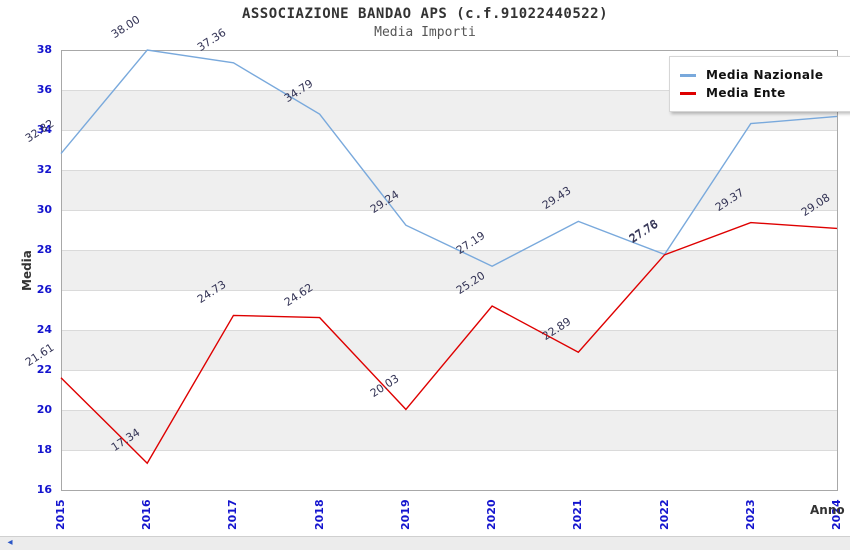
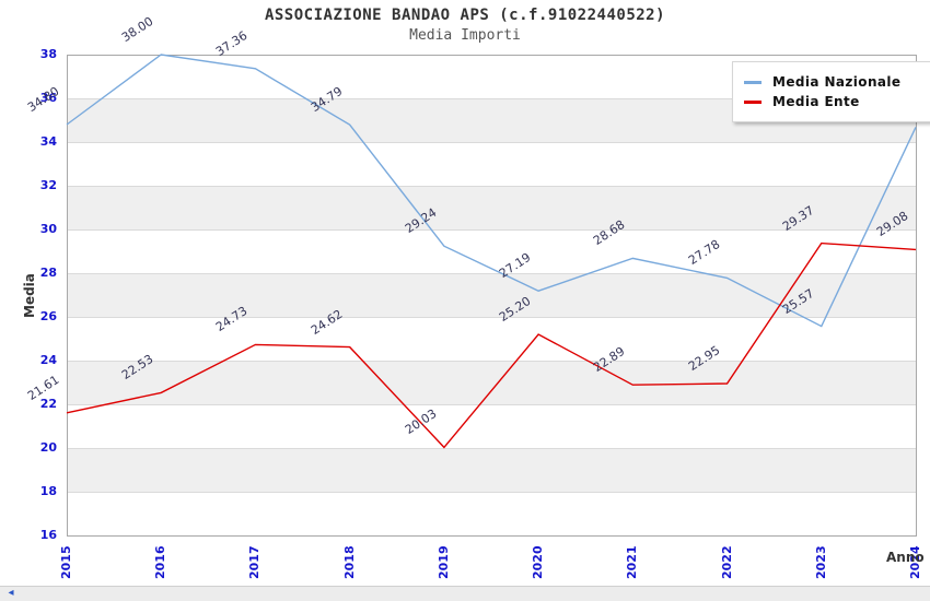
Media Nazionale/2015: 32.82 -> 34.80
Media Ente/2016: 17.34 -> 22.53
Media Nazionale/2021: 29.43 -> 28.68
Media Ente/2022: 27.76 -> 22.95
Media Nazionale/2023: 34.32 -> 25.57
